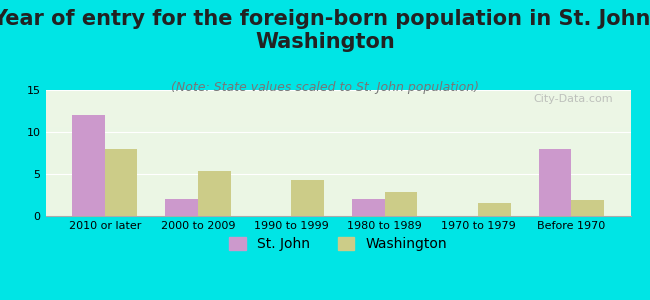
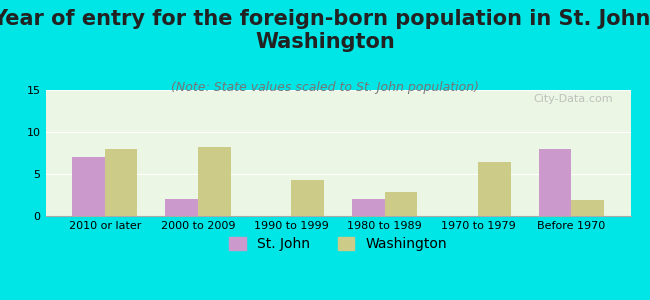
St. John/2010 or later: 12 -> 7
Washington/2000 to 2009: 5.3 -> 8.2
Washington/1970 to 1979: 1.5 -> 6.4
